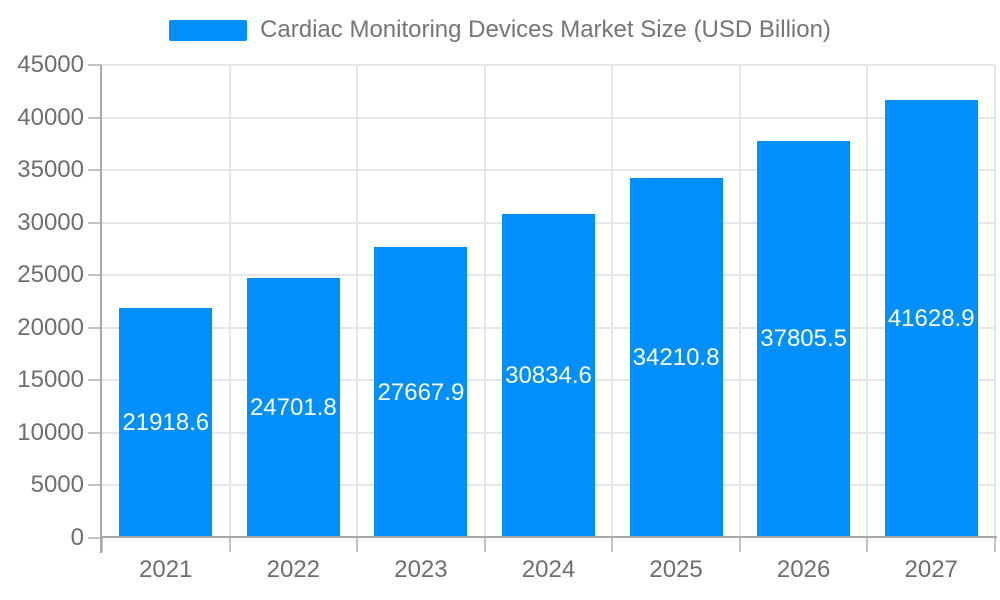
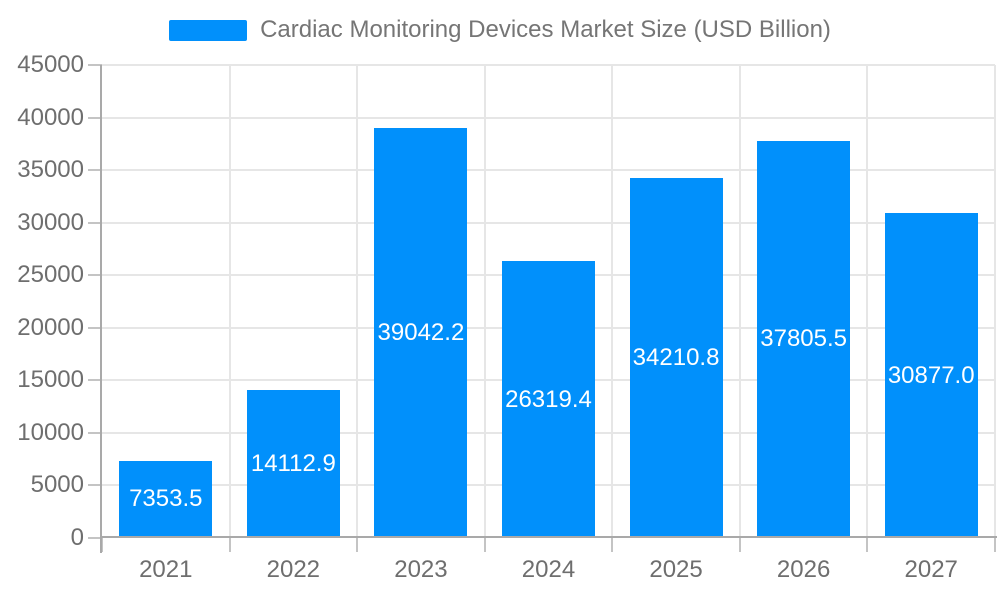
2021: 21918.6 -> 7353.5
2022: 24701.8 -> 14112.9
2023: 27667.9 -> 39042.2
2024: 30834.6 -> 26319.4
2027: 41628.9 -> 30877.0
